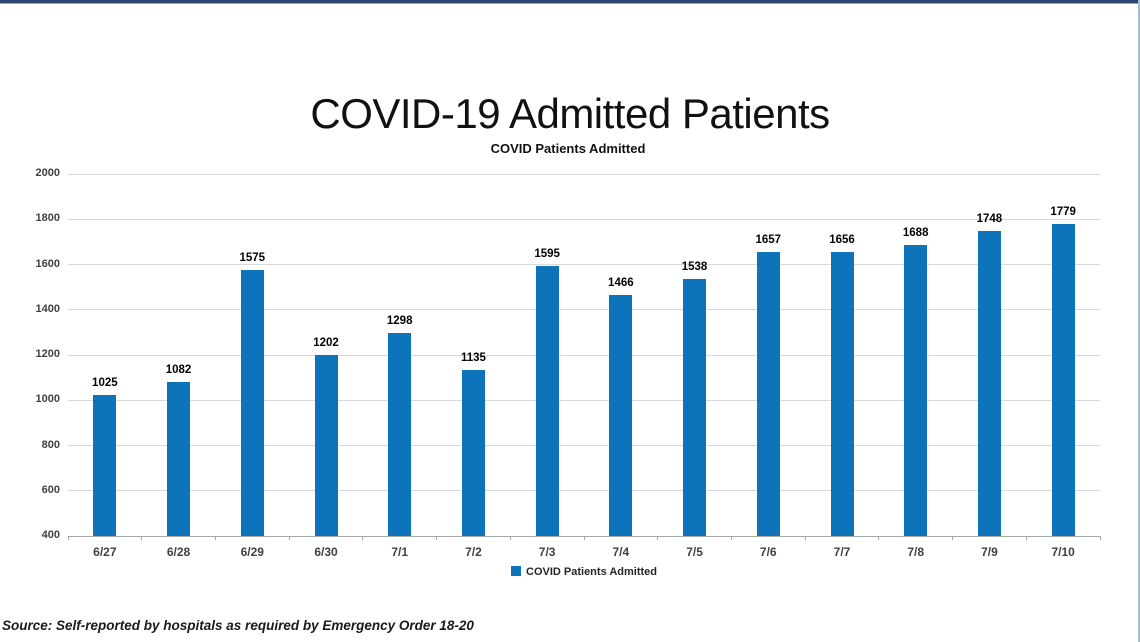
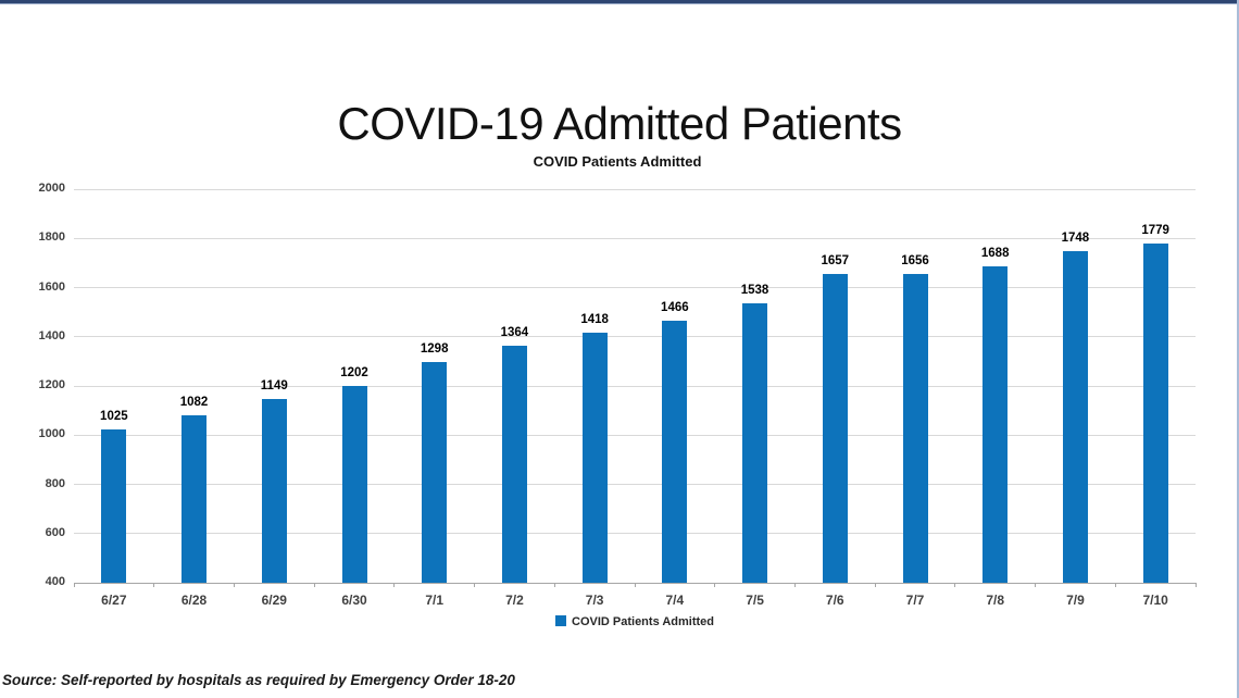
6/29: 1575 -> 1149
7/2: 1135 -> 1364
7/3: 1595 -> 1418
